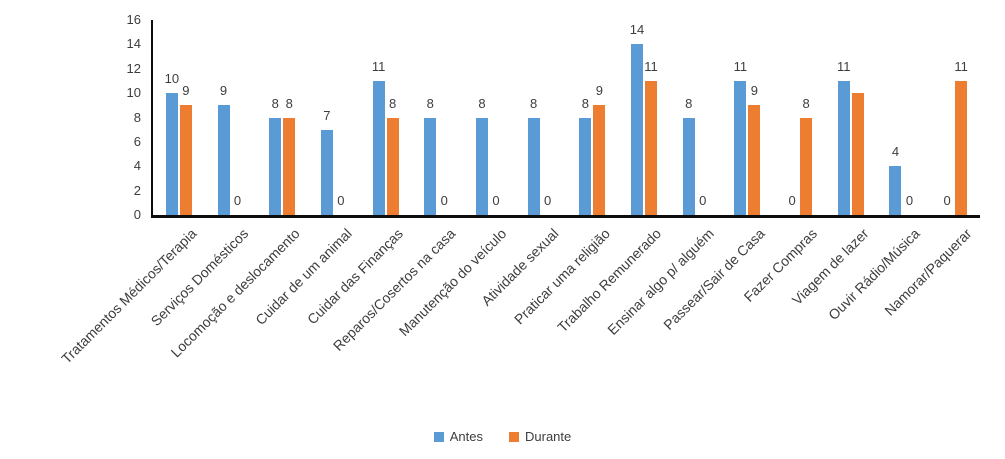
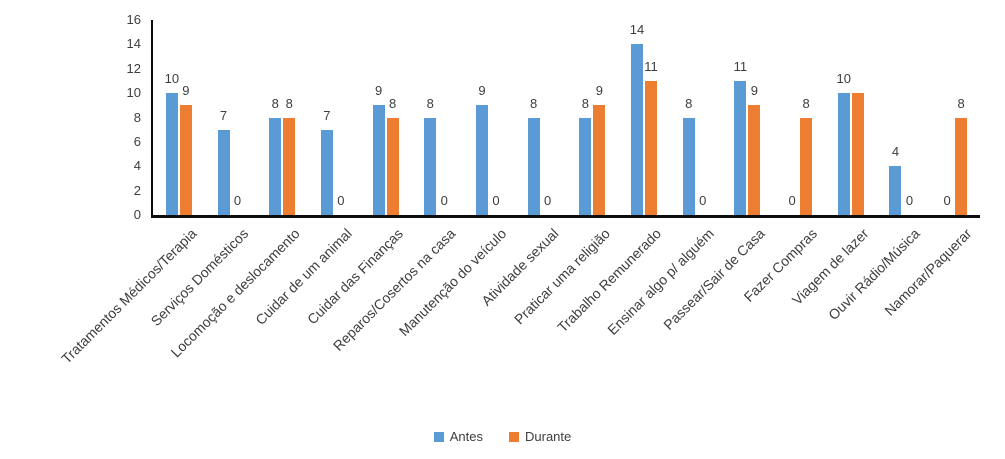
Antes/Serviços Domésticos: 9 -> 7
Antes/Cuidar das Finanças: 11 -> 9
Antes/Manutenção do veículo: 8 -> 9
Antes/Viagem de lazer: 11 -> 10
Durante/Namorar/Paquerar: 11 -> 8
